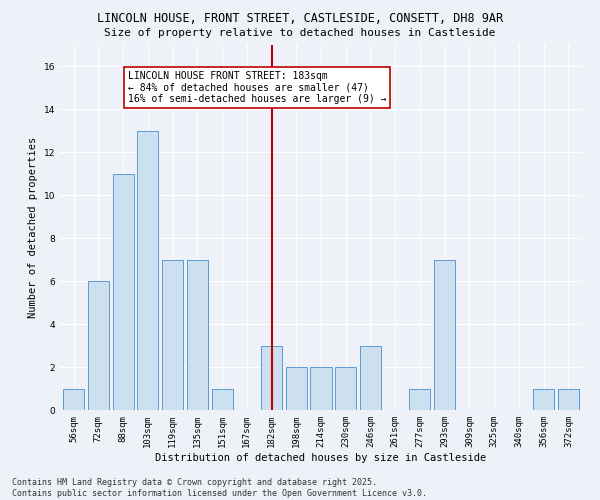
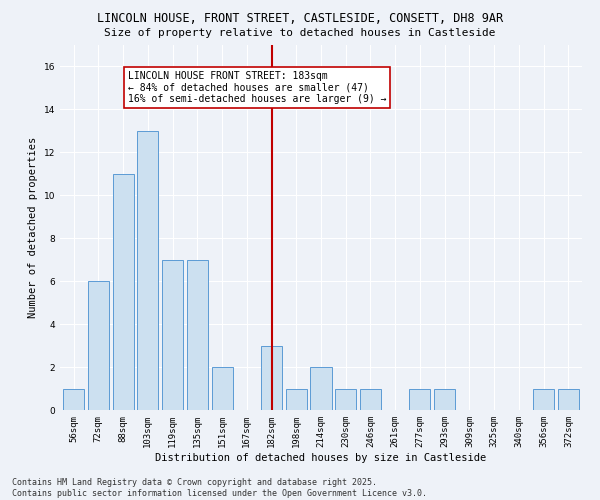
151sqm: 1 -> 2
198sqm: 2 -> 1
230sqm: 2 -> 1
246sqm: 3 -> 1
293sqm: 7 -> 1
